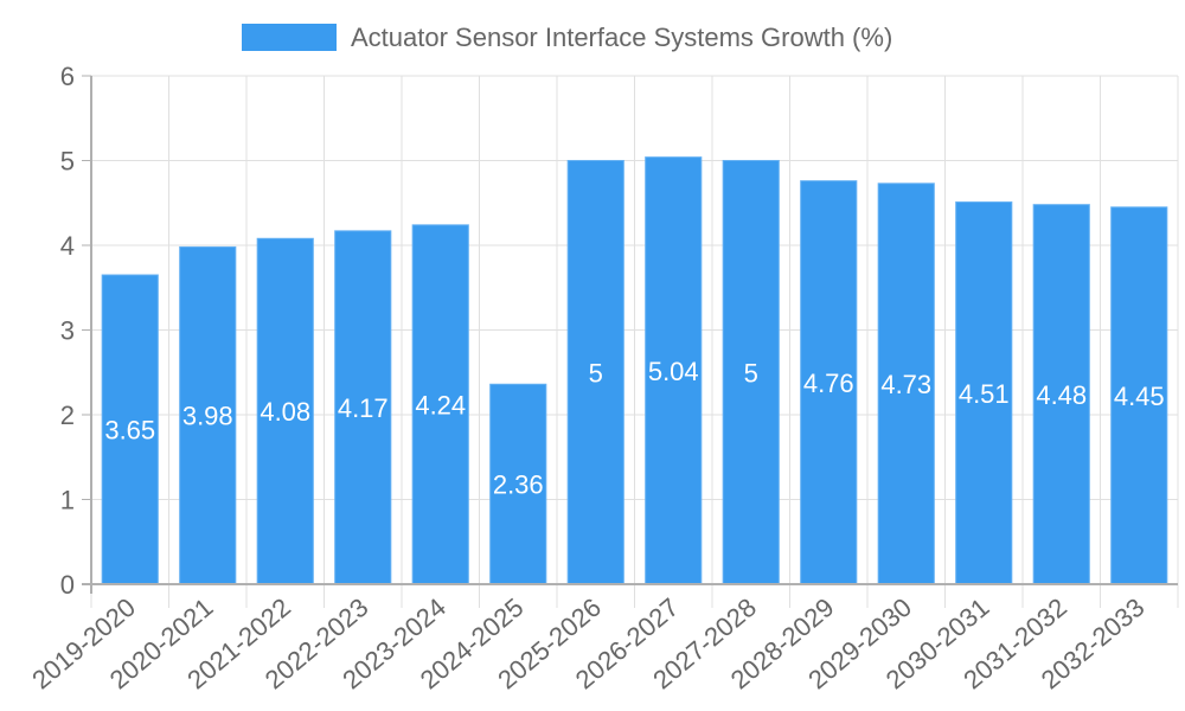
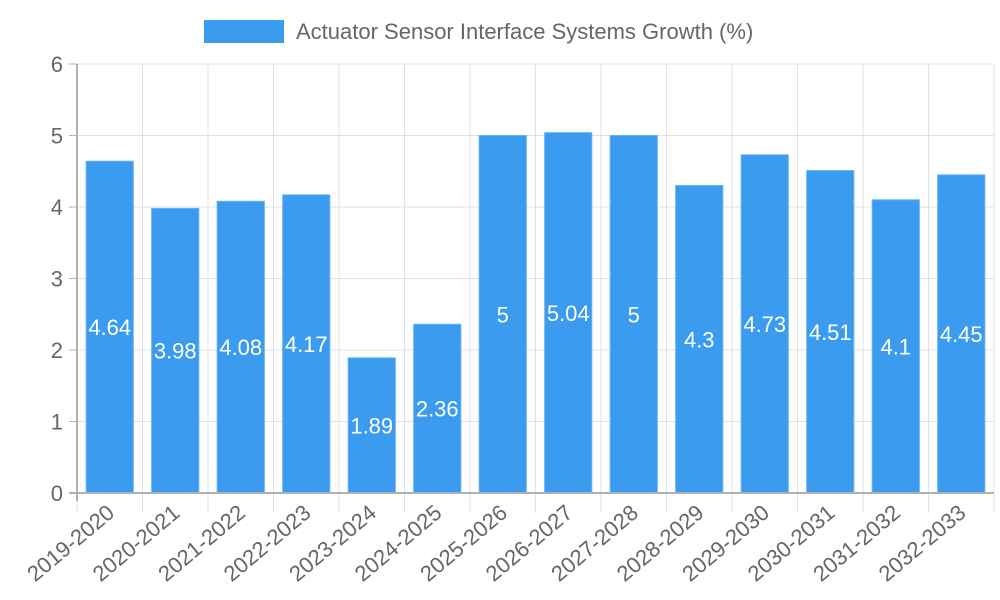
2019-2020: 3.65 -> 4.64
2023-2024: 4.24 -> 1.89
2028-2029: 4.76 -> 4.3
2031-2032: 4.48 -> 4.1
